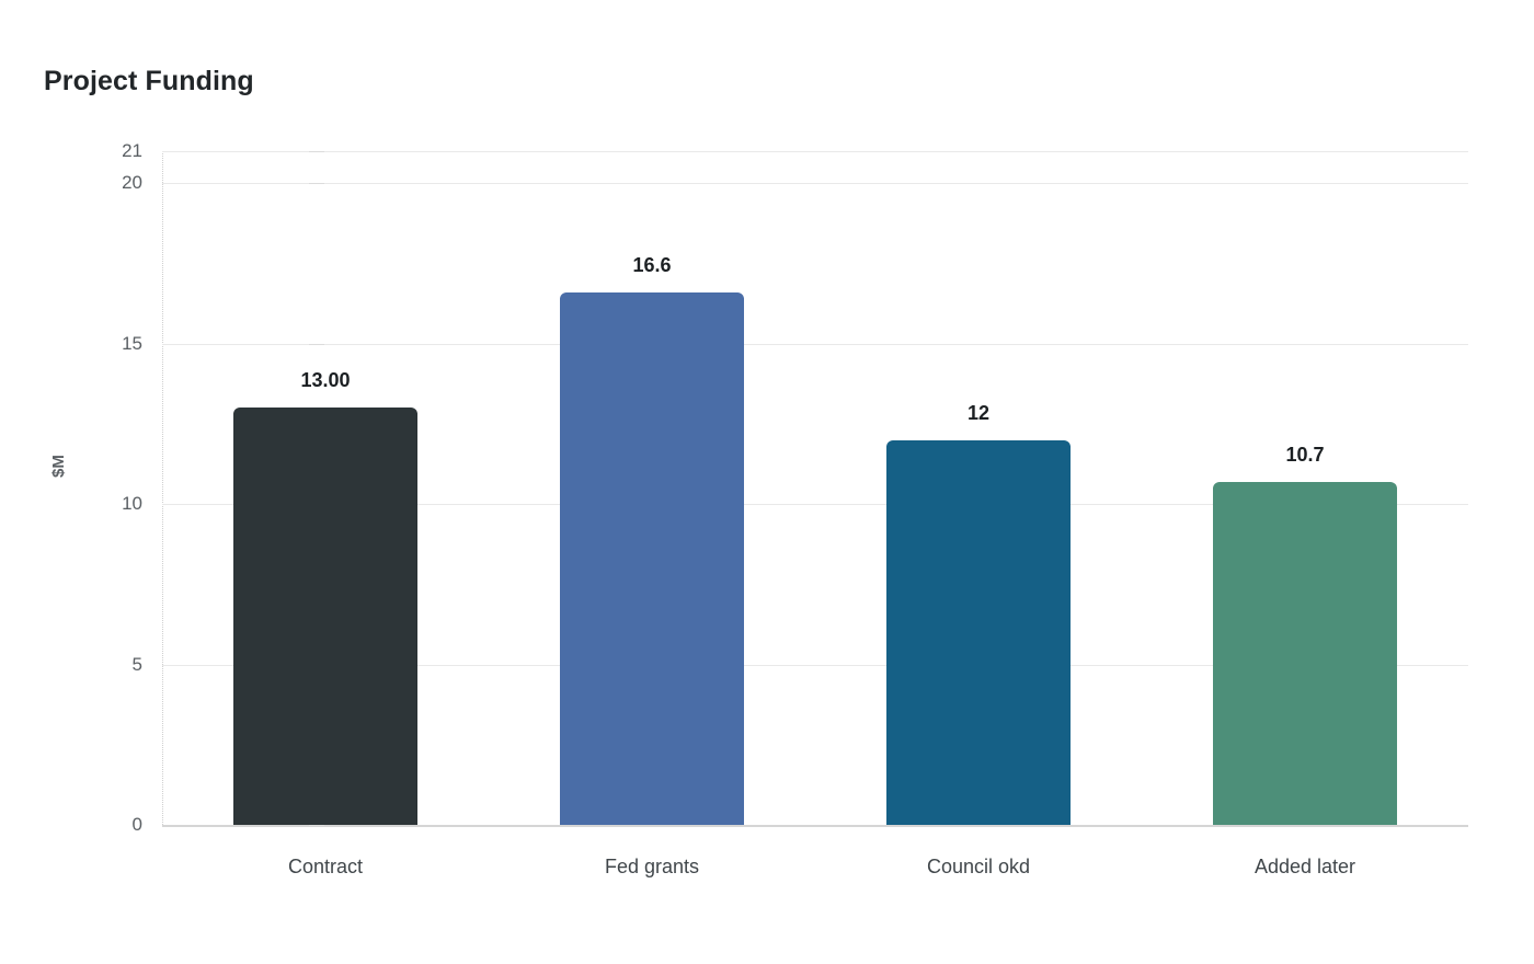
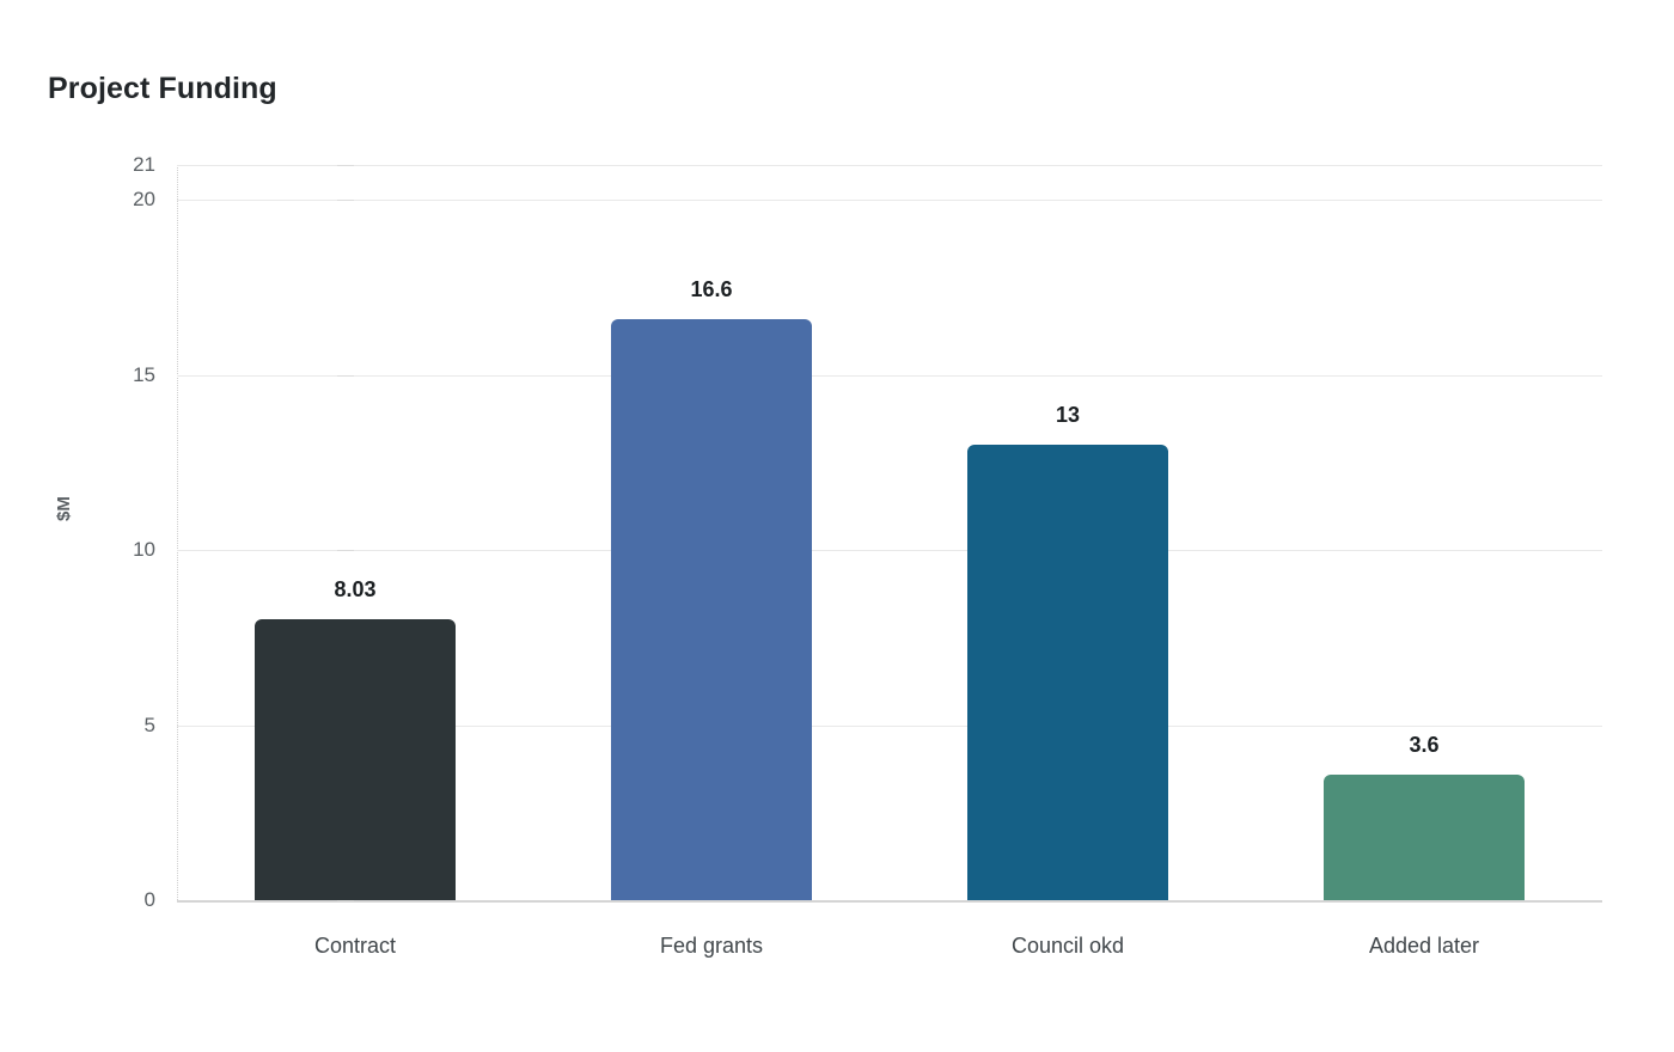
Contract: 13.00 -> 8.03
Council okd: 12 -> 13
Added later: 10.7 -> 3.6
